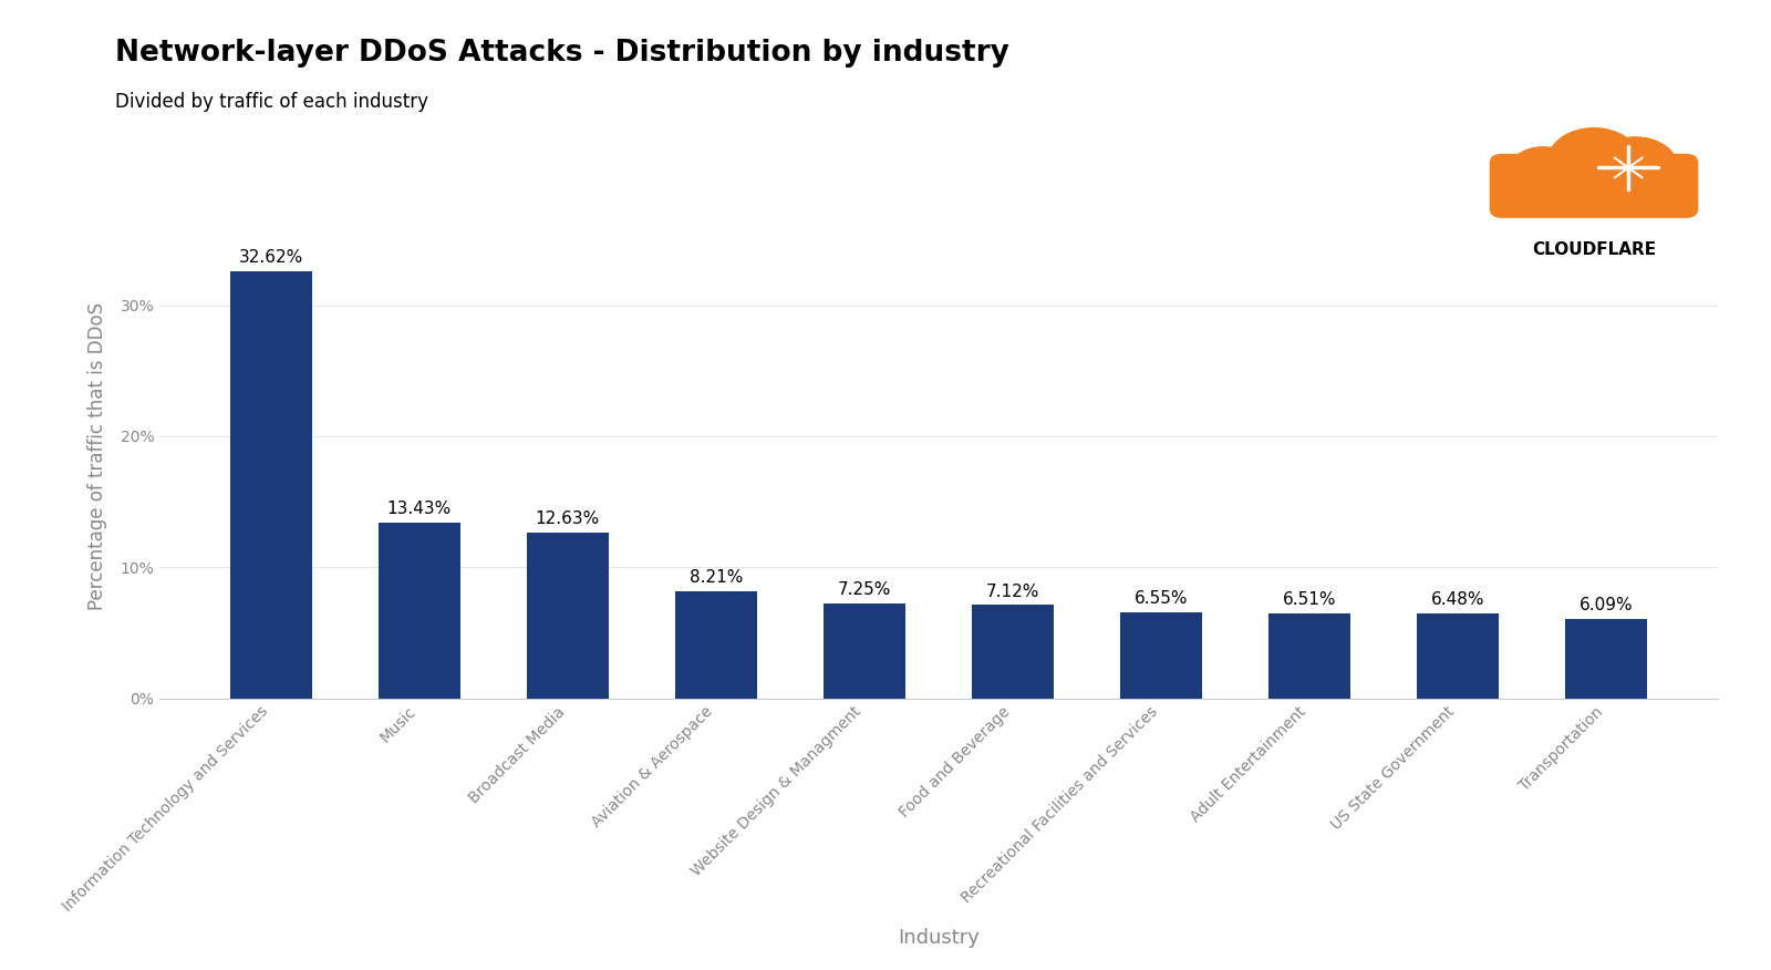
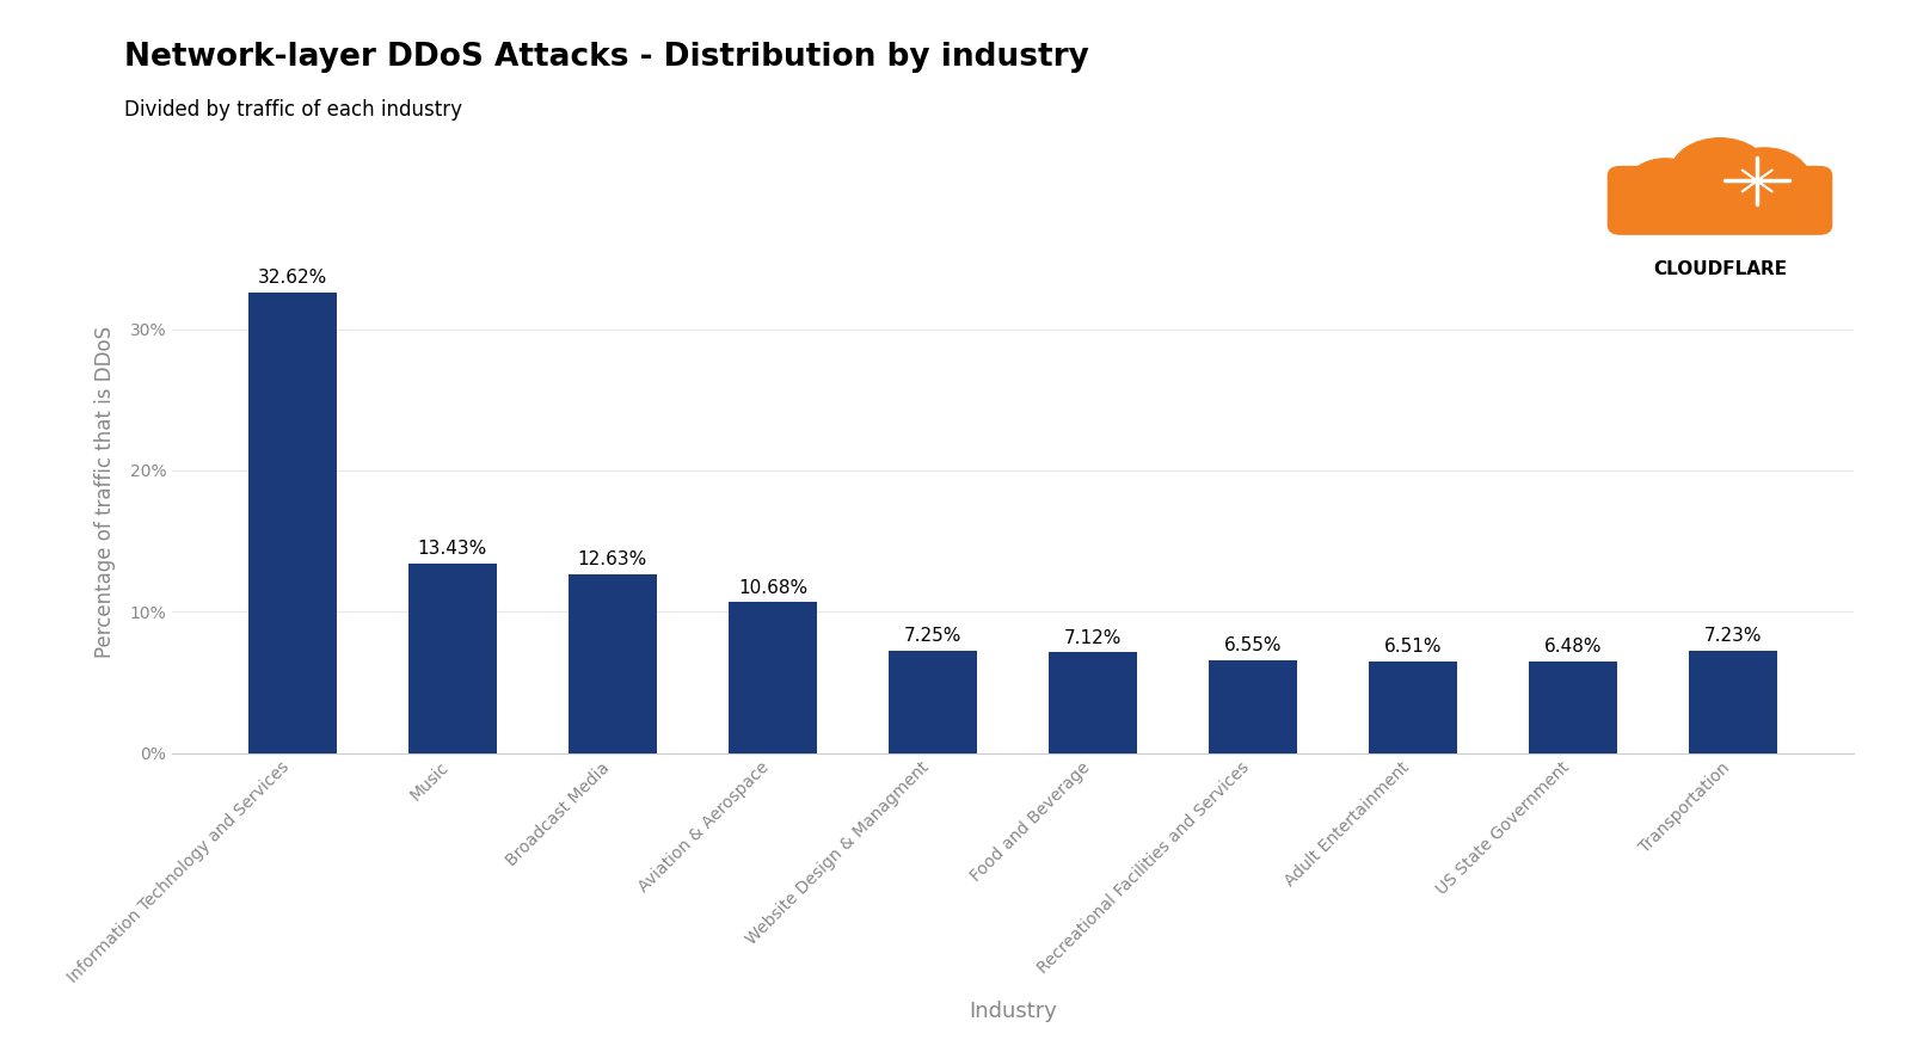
Aviation & Aerospace: 8.21% -> 10.68%
Transportation: 6.09% -> 7.23%
